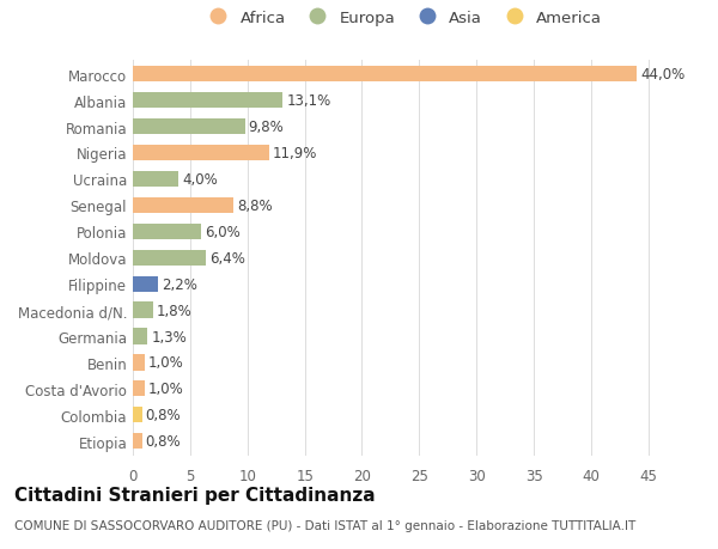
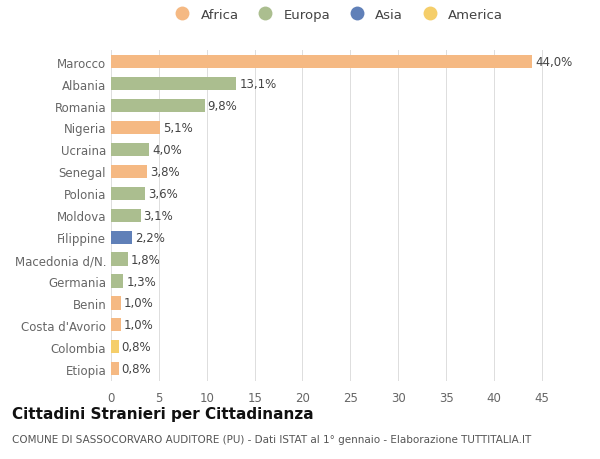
Nigeria: 11,9% -> 5,1%
Senegal: 8,8% -> 3,8%
Polonia: 6,0% -> 3,6%
Moldova: 6,4% -> 3,1%
